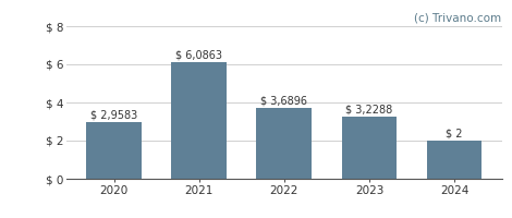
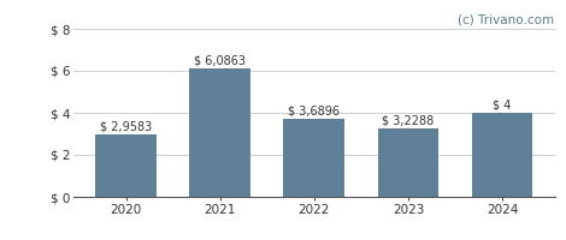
2024: 2 -> 4
